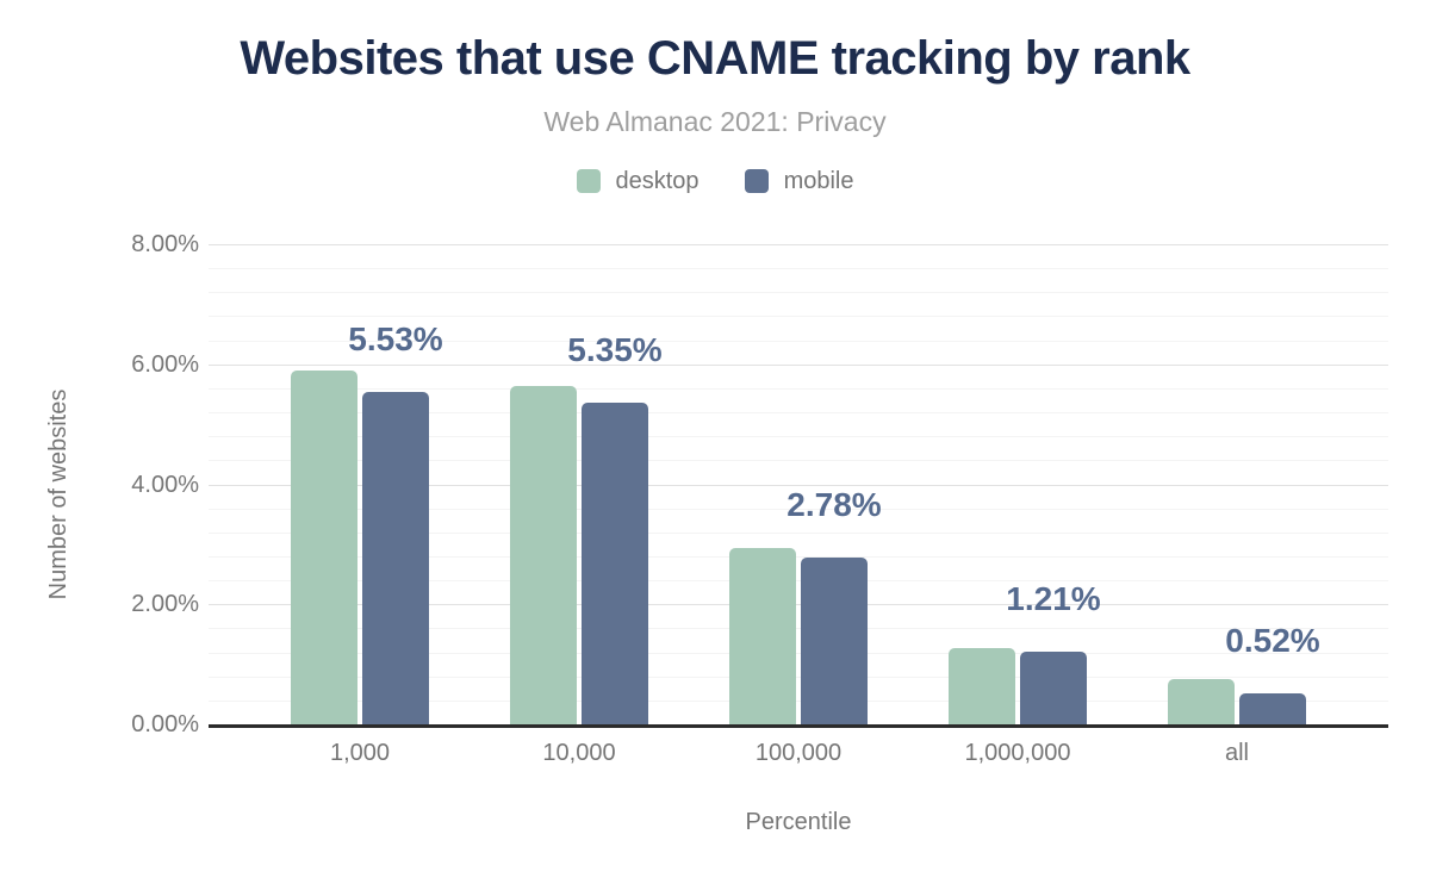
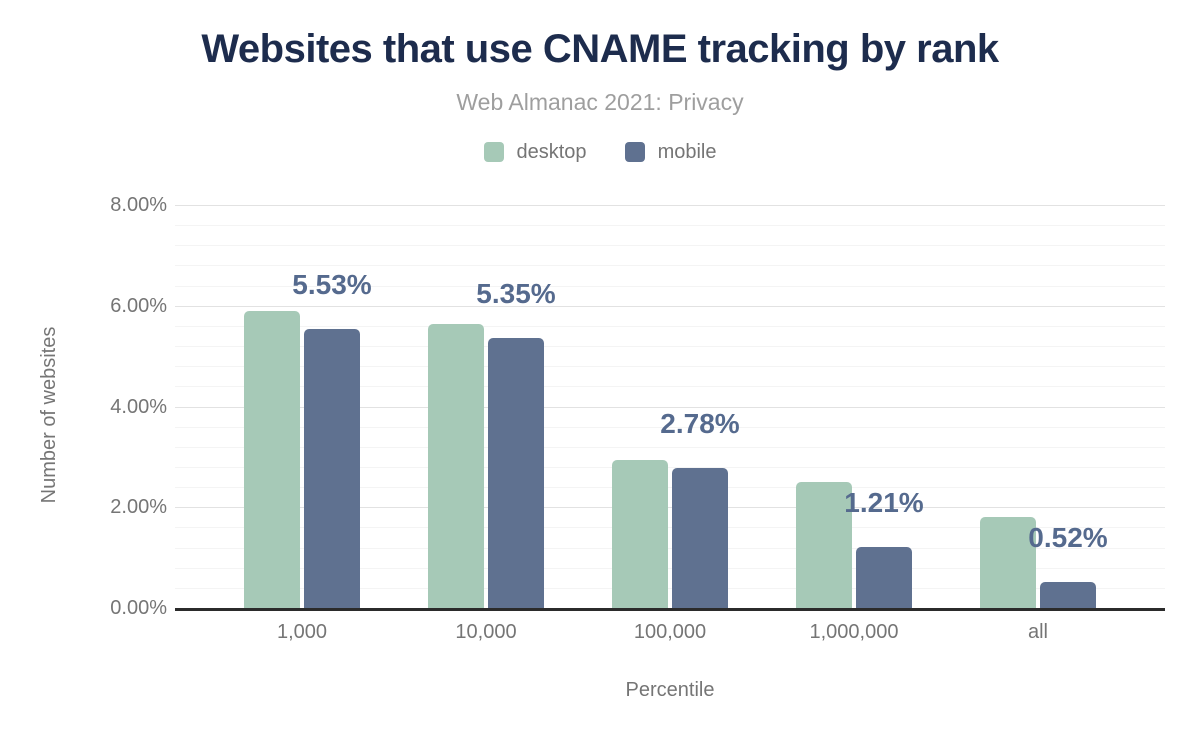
desktop/1,000,000: 1.3% -> 2.5%
desktop/all: 0.8% -> 1.8%
